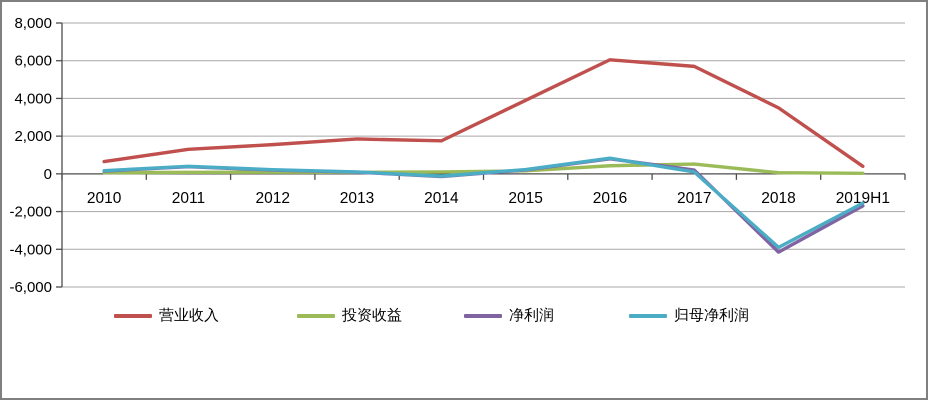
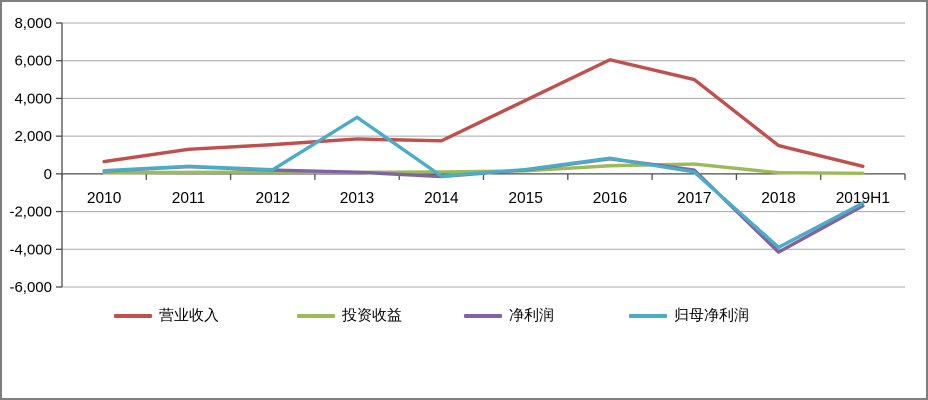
归母净利润/2013: 100 -> 3000
营业收入/2017: 5700 -> 5000
营业收入/2018: 3500 -> 1500
